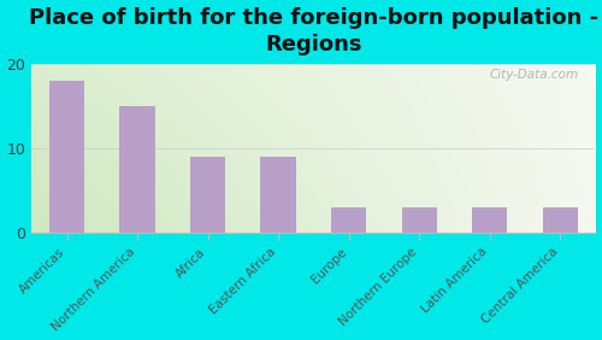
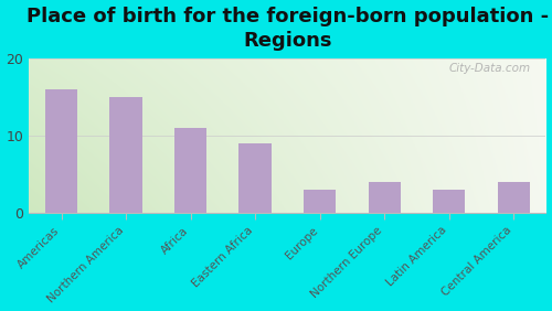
Americas: 18 -> 16
Africa: 9 -> 11
Northern Europe: 3 -> 4
Central America: 3 -> 4
